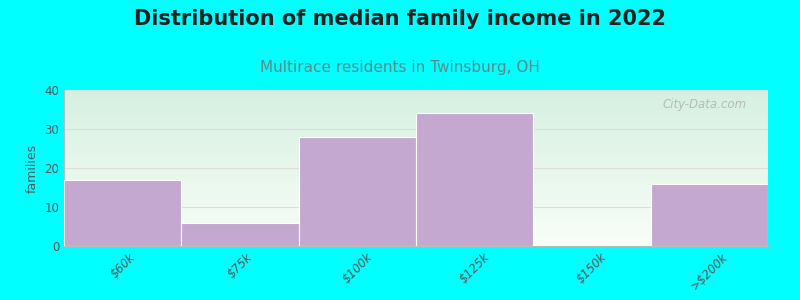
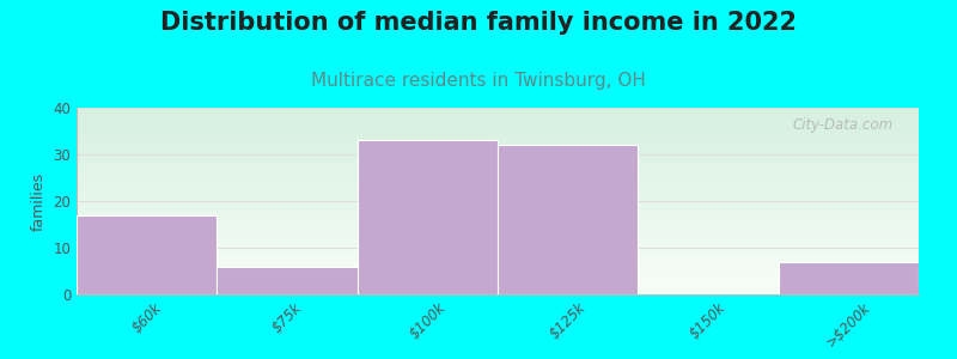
$100k: 28 -> 33
$125k: 34 -> 32
>$200k: 16 -> 7
